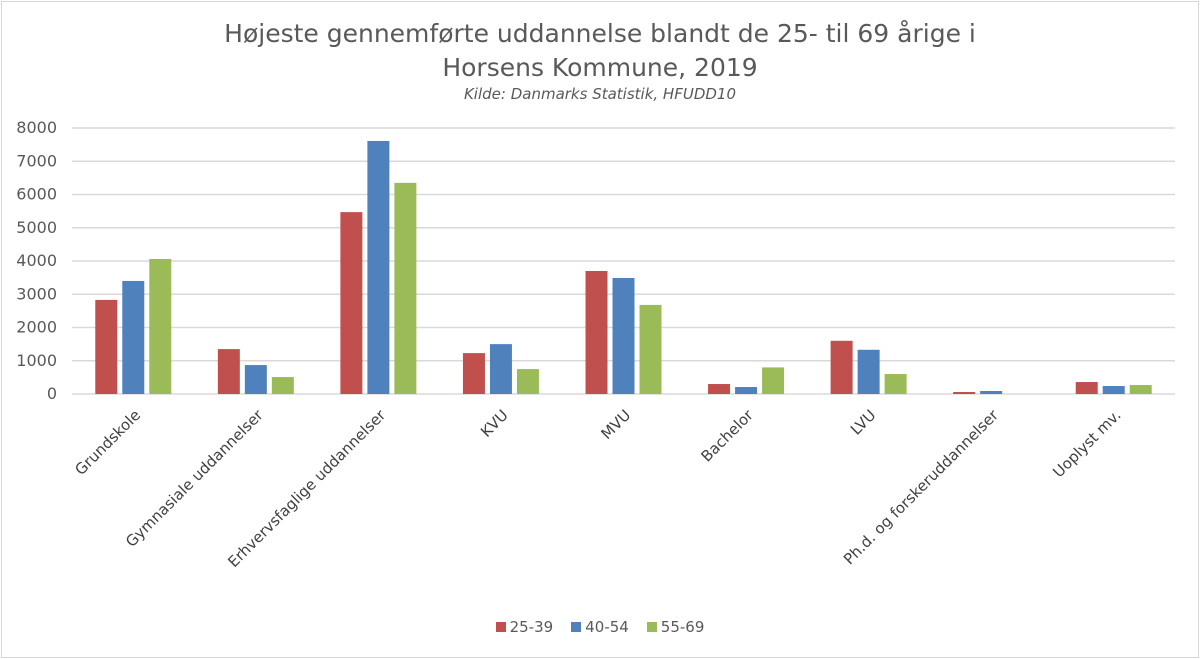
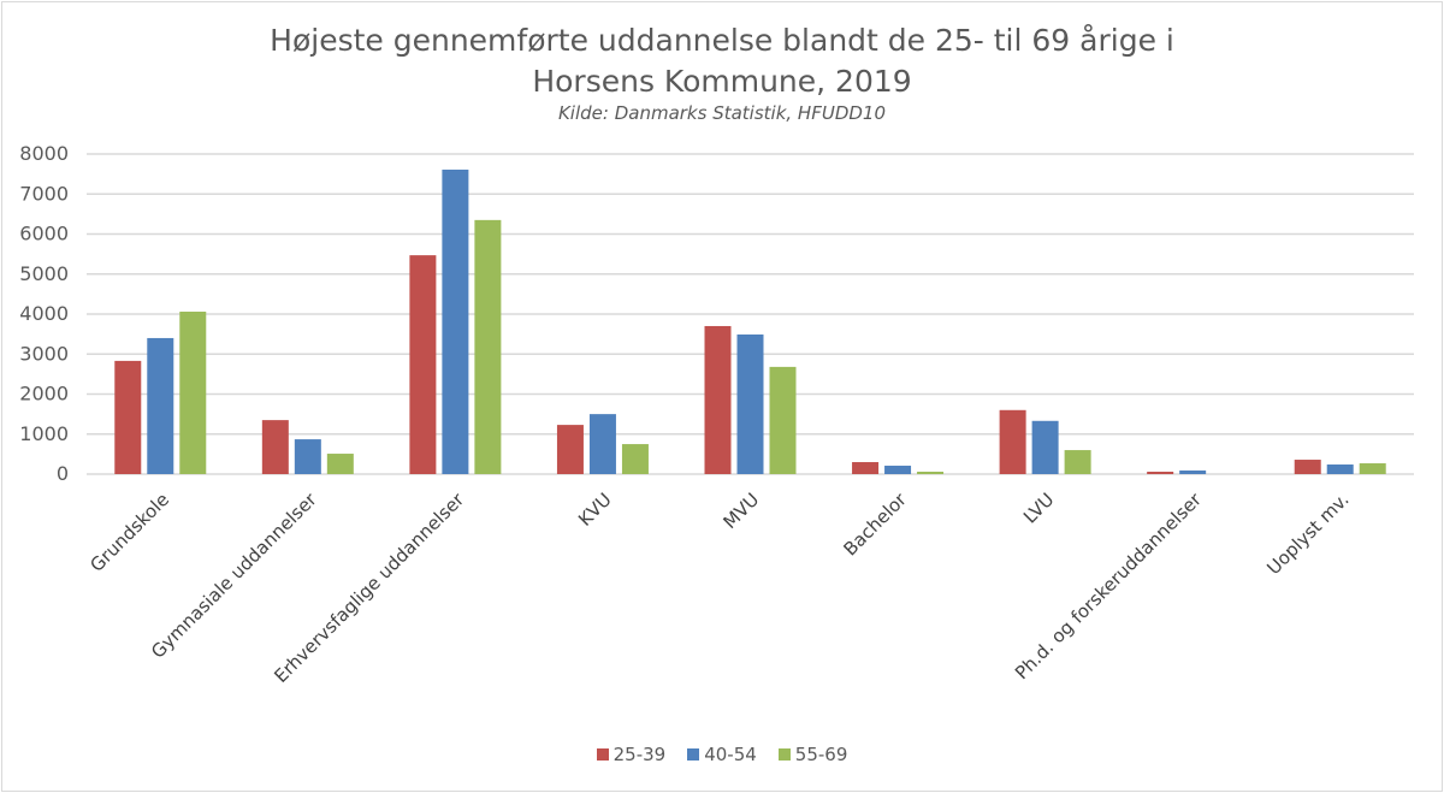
55-69/Bachelor: 800 -> 100
